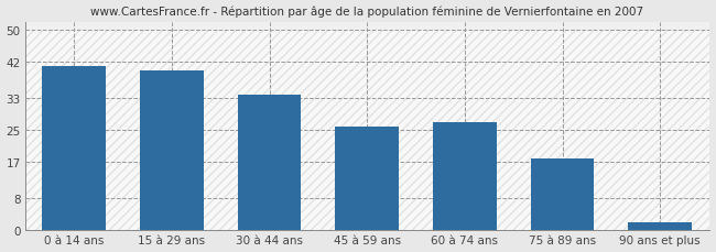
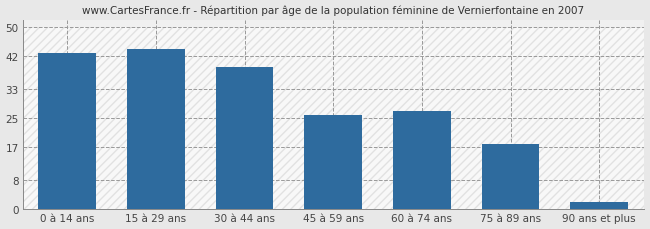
0 à 14 ans: 41 -> 43
15 à 29 ans: 40 -> 44
30 à 44 ans: 34 -> 39
